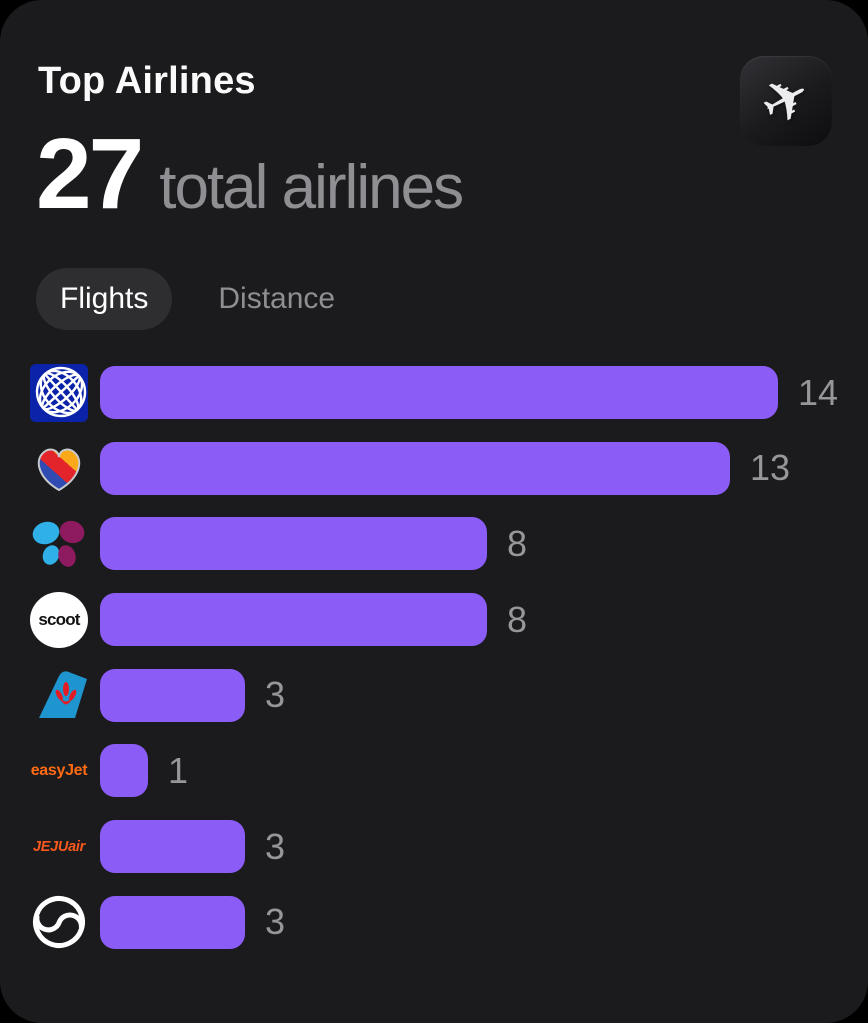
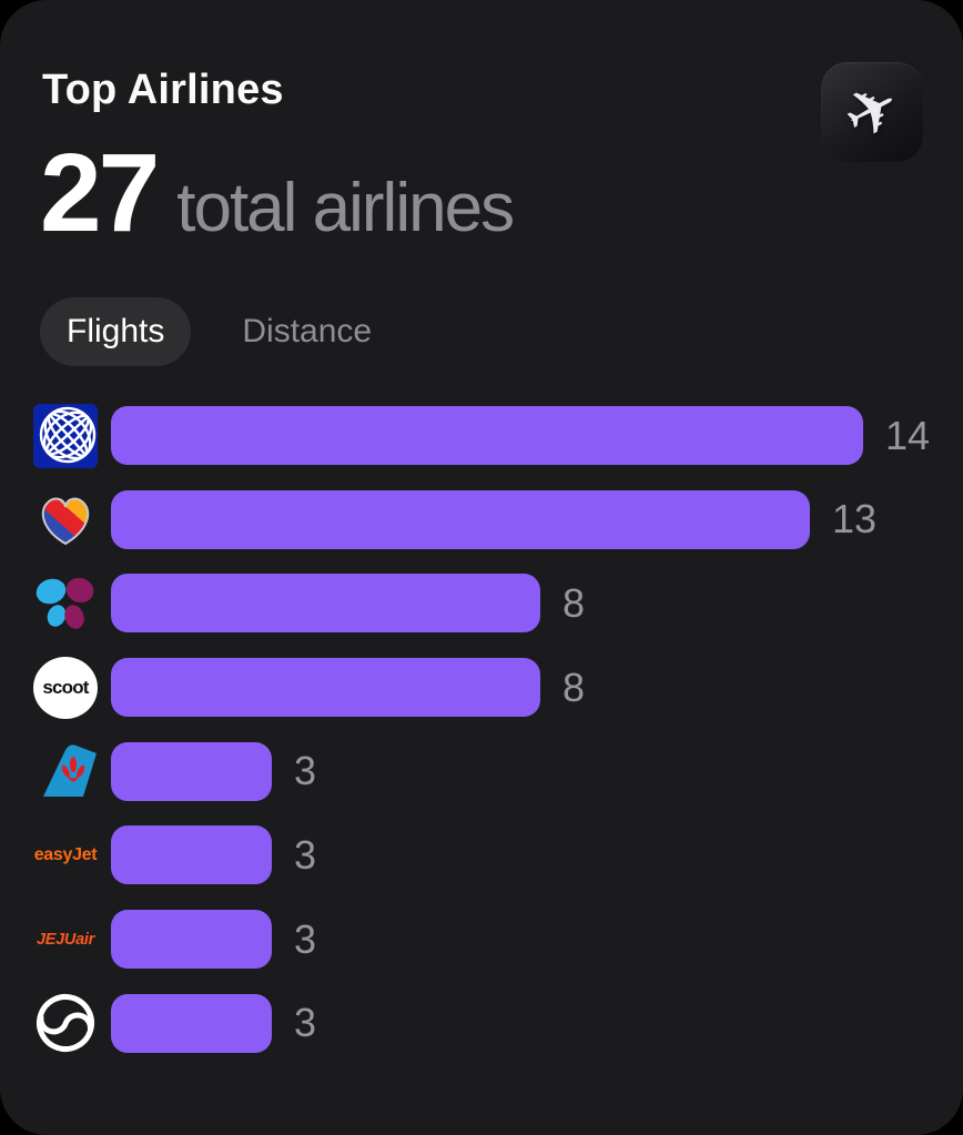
easyJet: 1 -> 3
